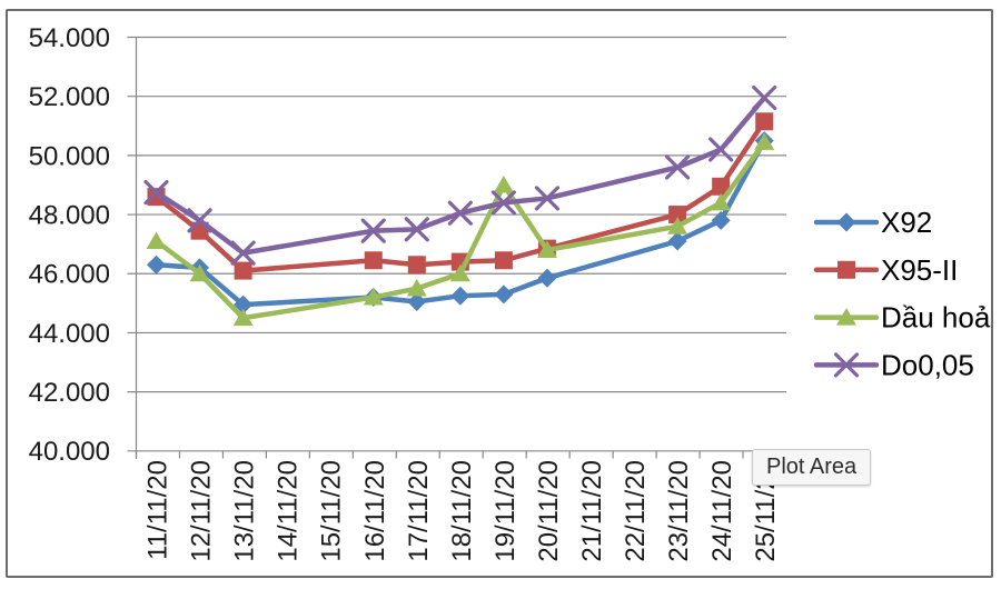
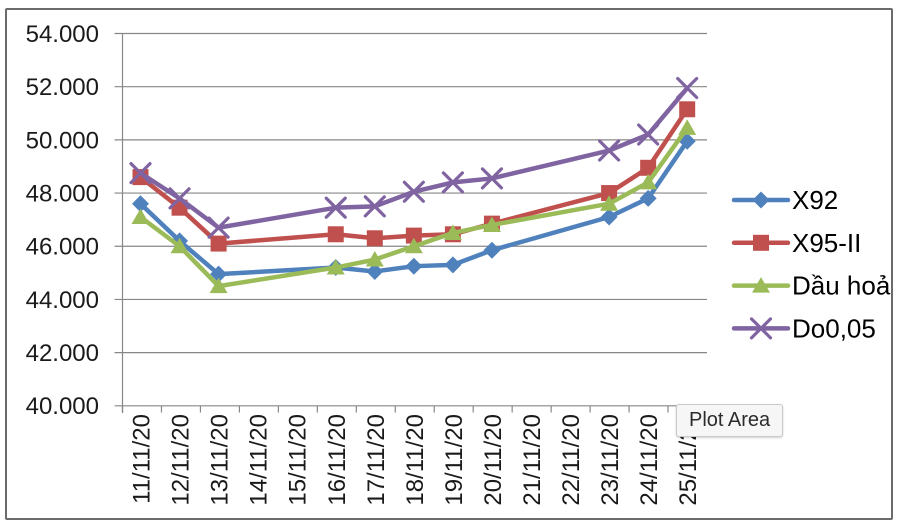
X92/11/11/20: 46300 -> 47600
Dầu hoả/19/11/20: 49000 -> 46500
X92/25/11/20: 50500 -> 50000
